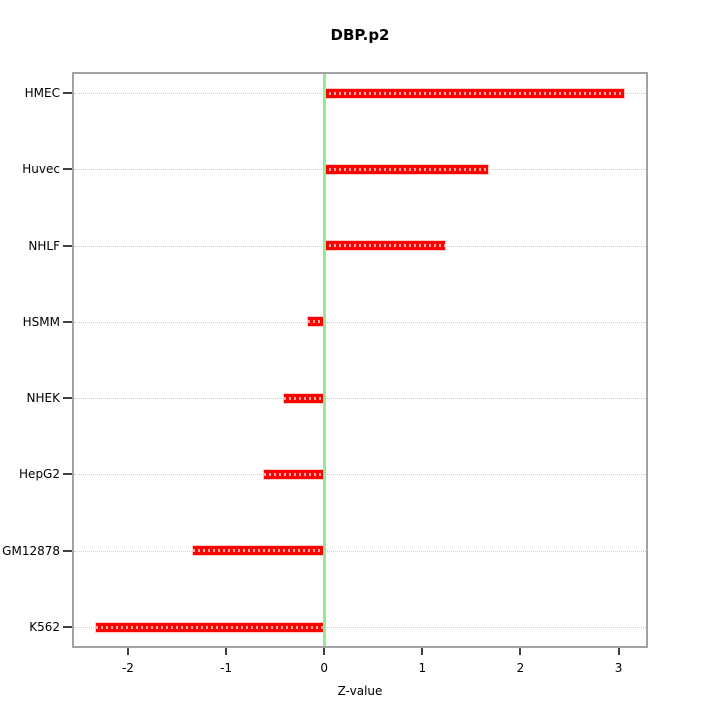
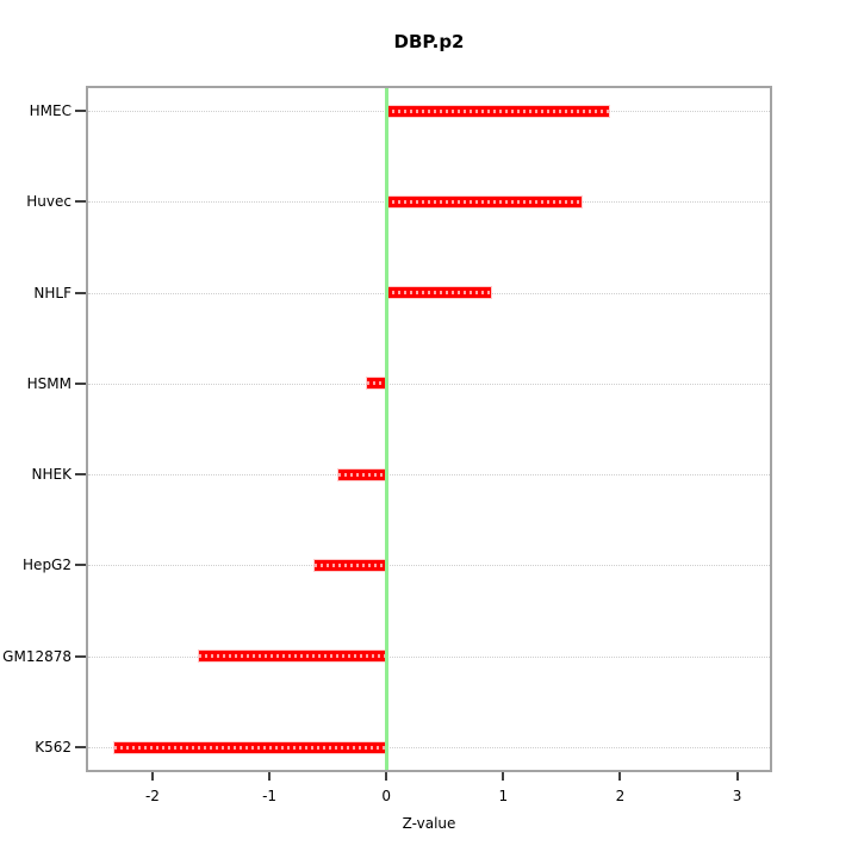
HMEC: 3.1 -> 1.9
NHLF: 1.2 -> 0.9
GM12878: -1.3 -> -1.6
